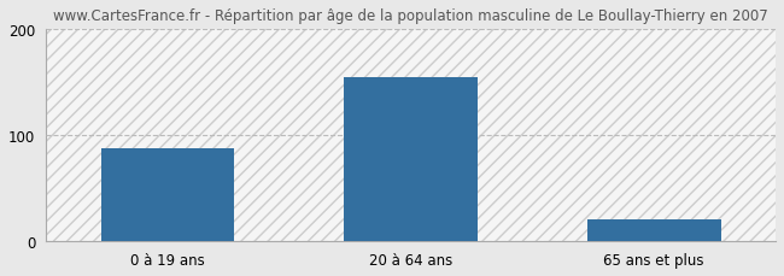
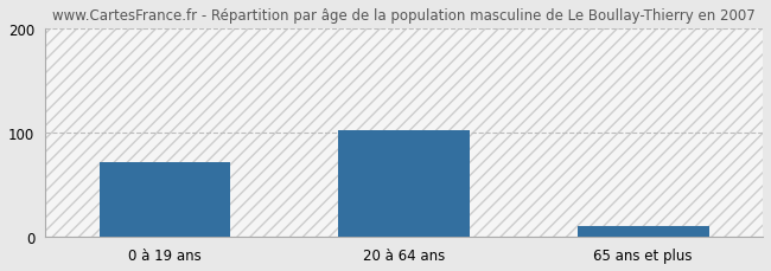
0 à 19 ans: 88 -> 72
20 à 64 ans: 155 -> 102
65 ans et plus: 20 -> 10
